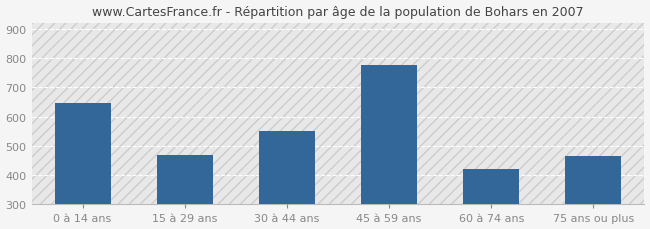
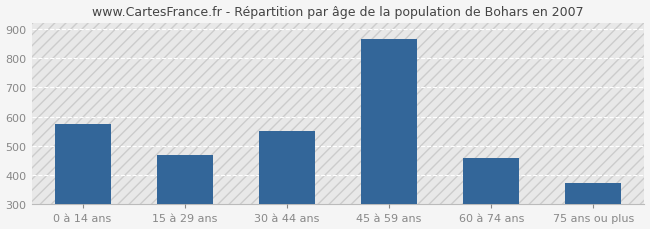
0 à 14 ans: 645 -> 575
45 à 59 ans: 775 -> 865
60 à 74 ans: 420 -> 458
75 ans ou plus: 465 -> 372
